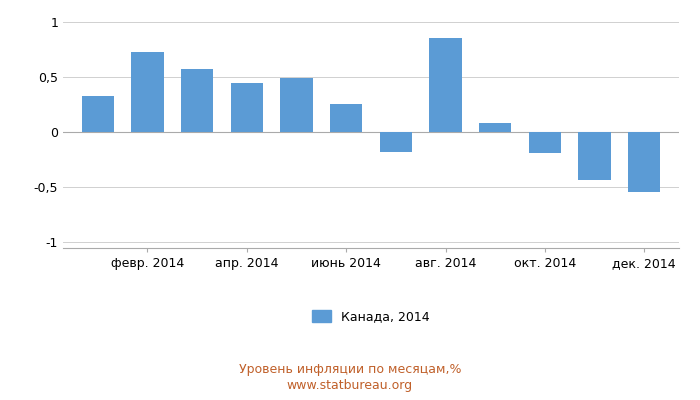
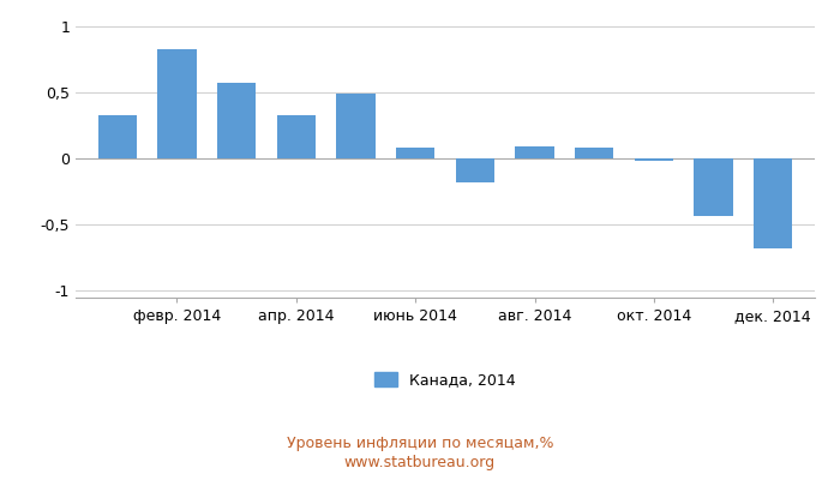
февр. 2014: 0,72 -> 0,82
апр. 2014: 0,44 -> 0,33
июнь 2014: 0,25 -> 0,08
авг. 2014: 0,85 -> 0,09
окт. 2014: -0,19 -> -0,02
дек. 2014: -0,54 -> -0,68
